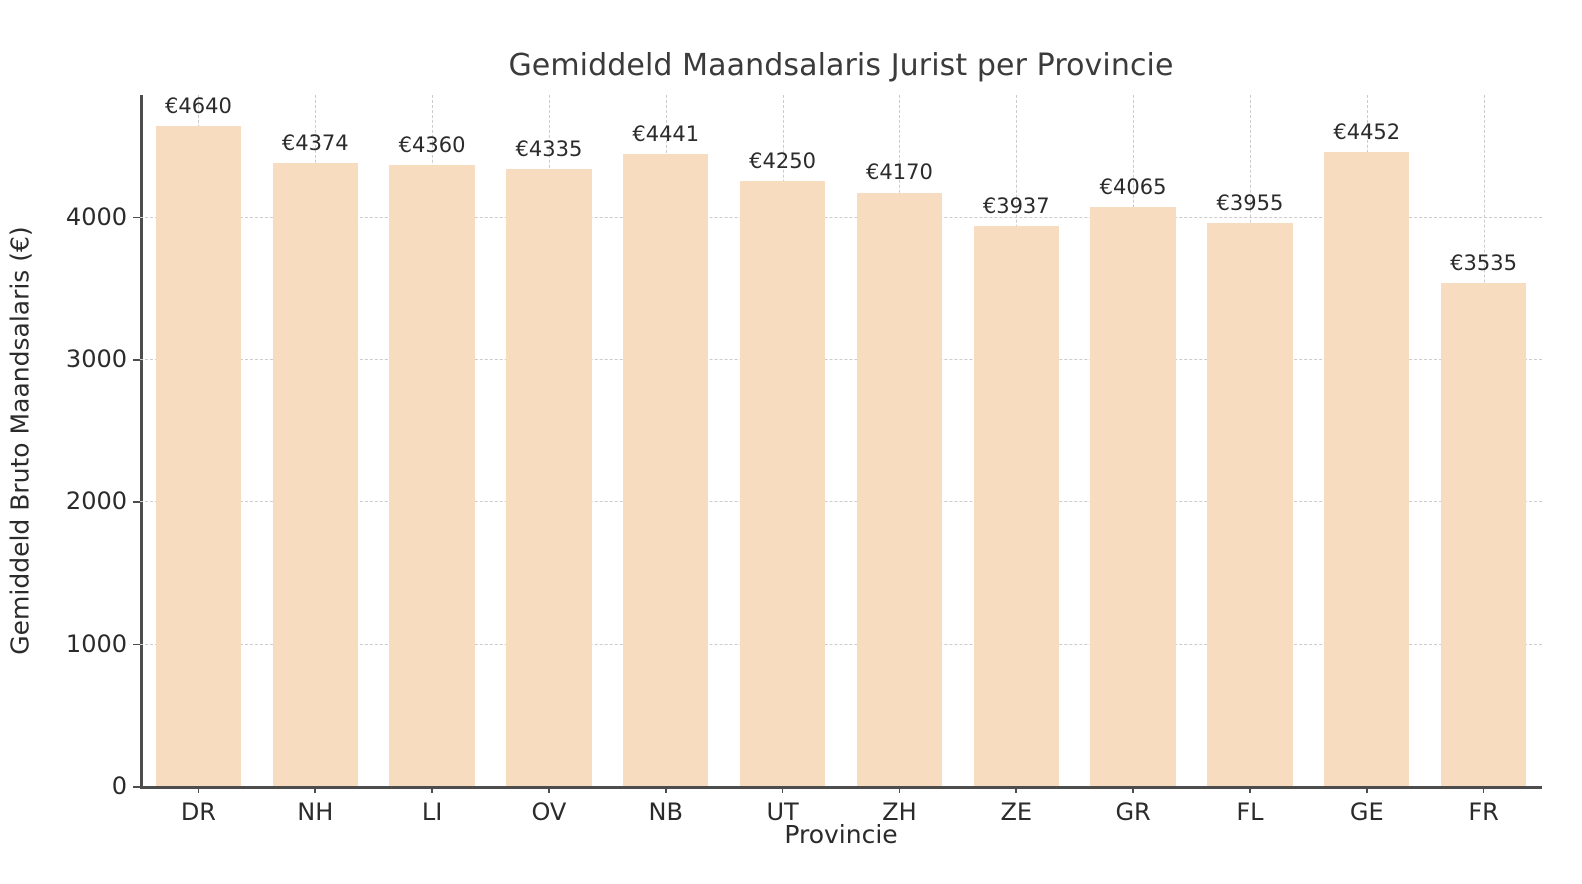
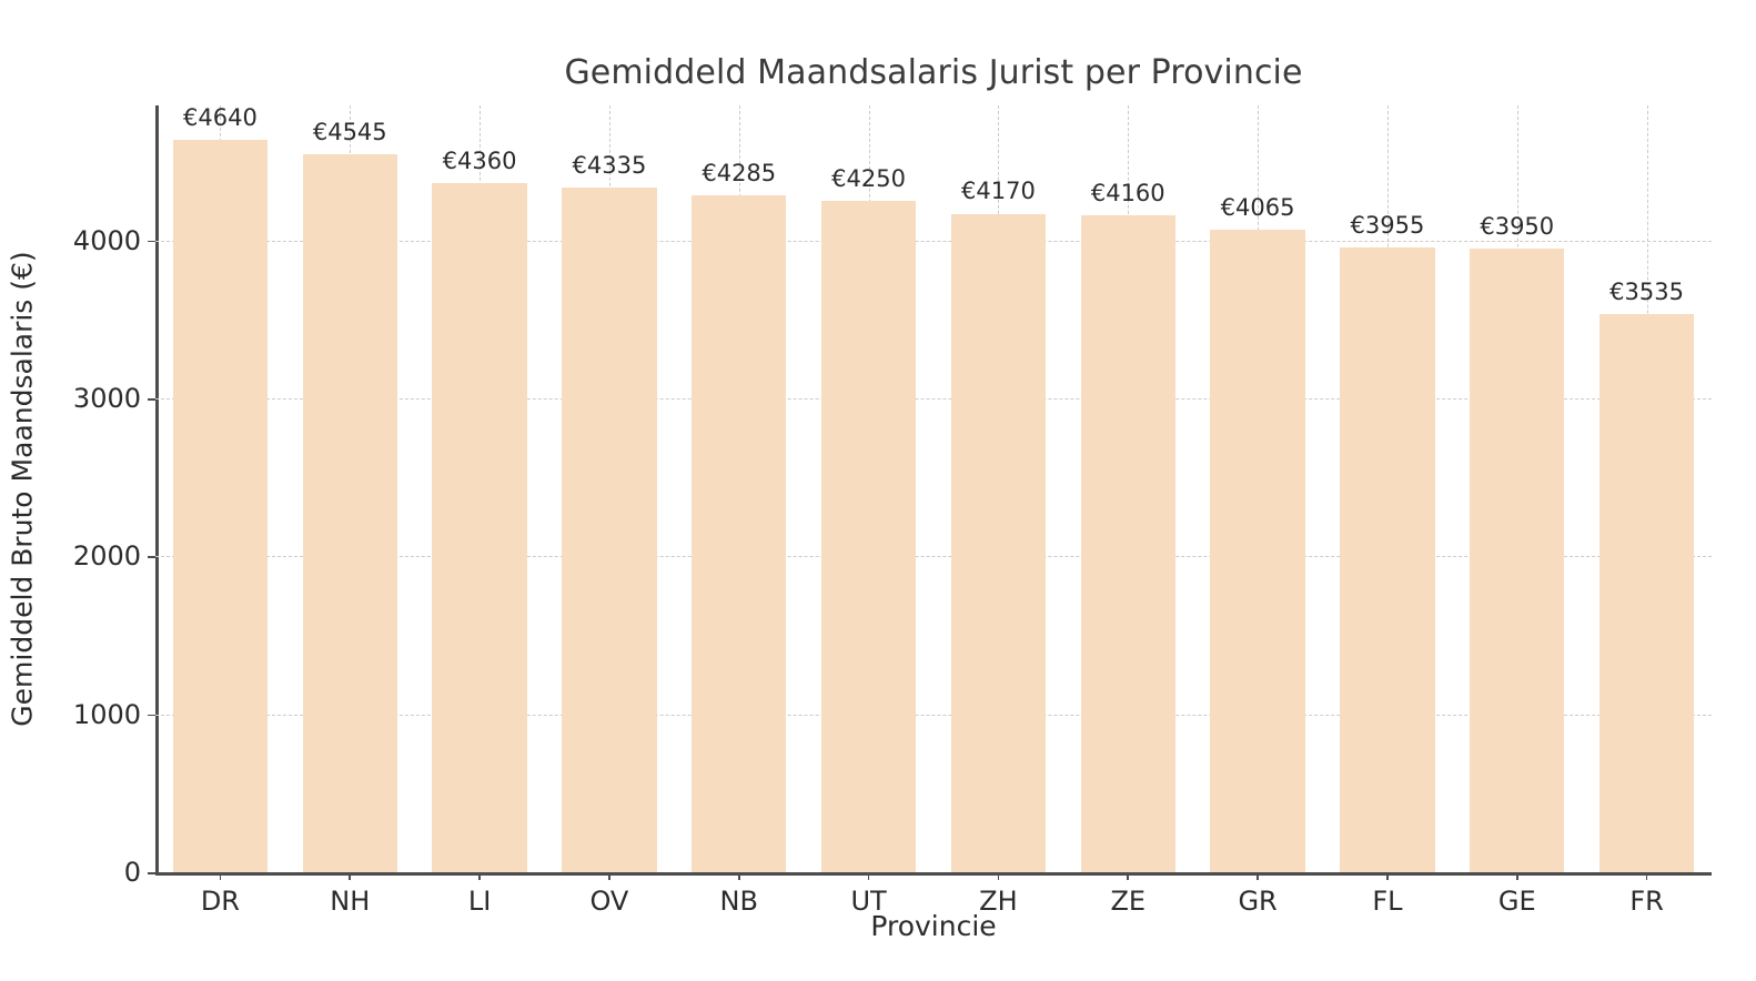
NH: €4374 -> €4545
NB: €4441 -> €4285
ZE: €3937 -> €4160
GE: €4452 -> €3950
